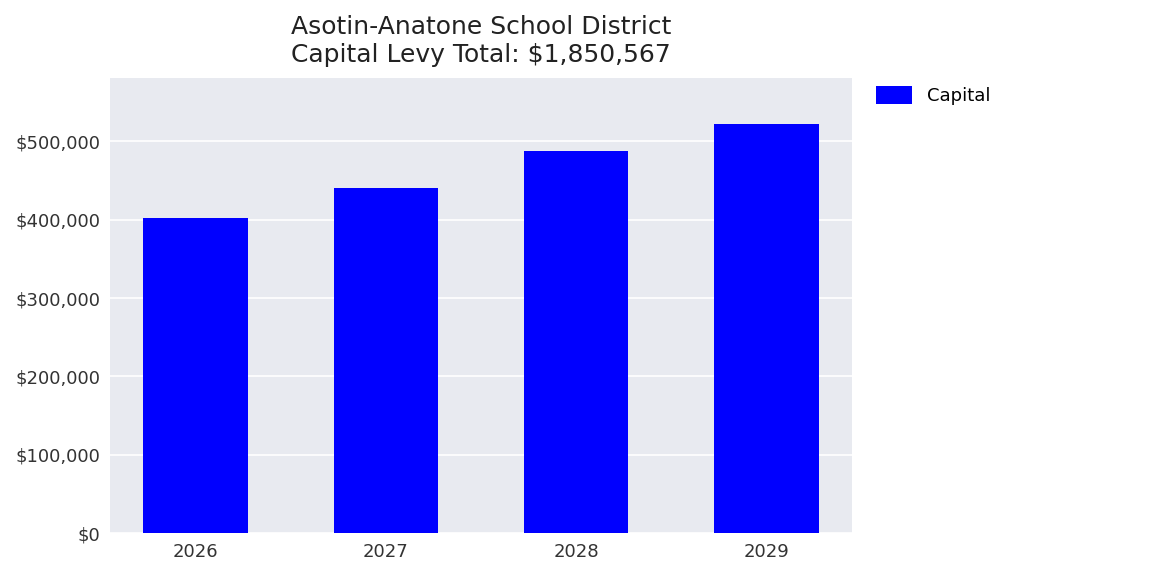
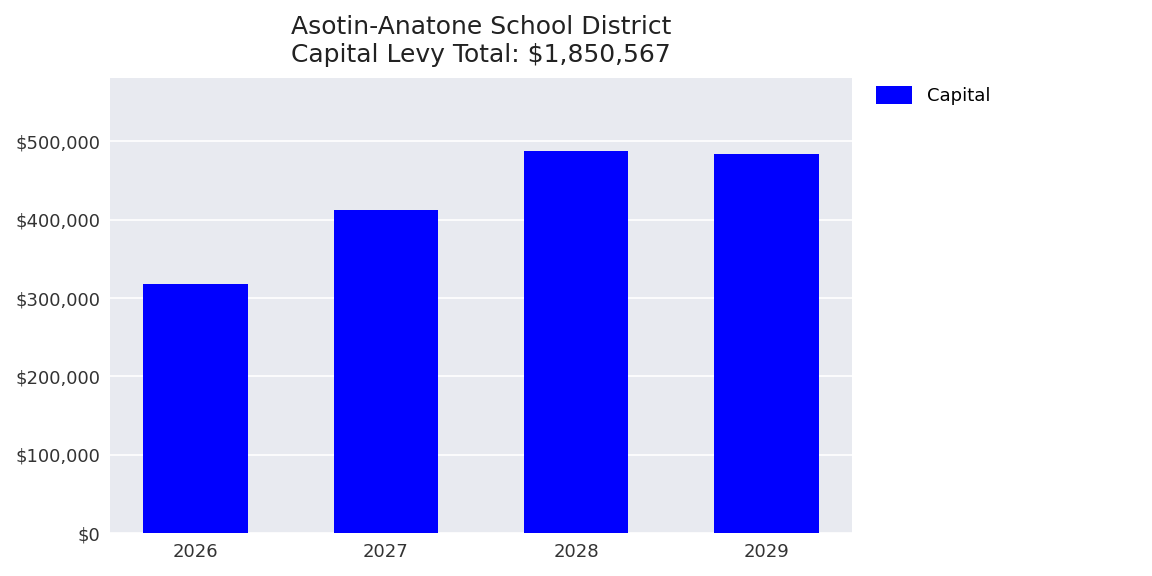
2026: $402,000 -> $318,000
2027: $440,000 -> $412,000
2029: $521,000 -> $484,000
